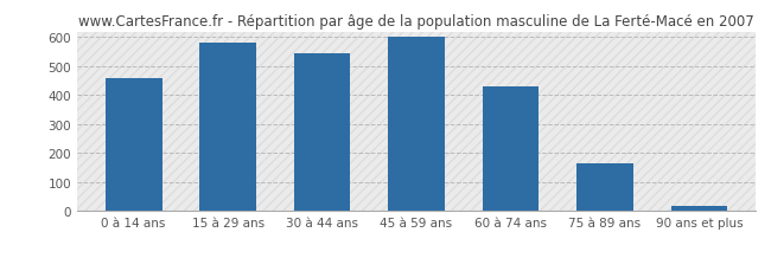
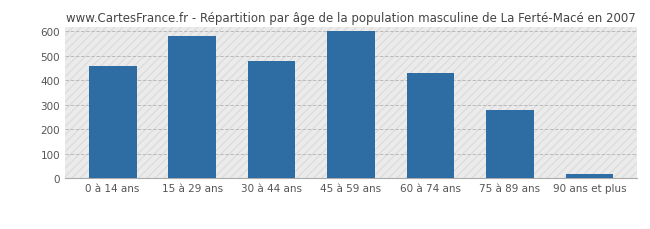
30 à 44 ans: 545 -> 478
75 à 89 ans: 165 -> 278
